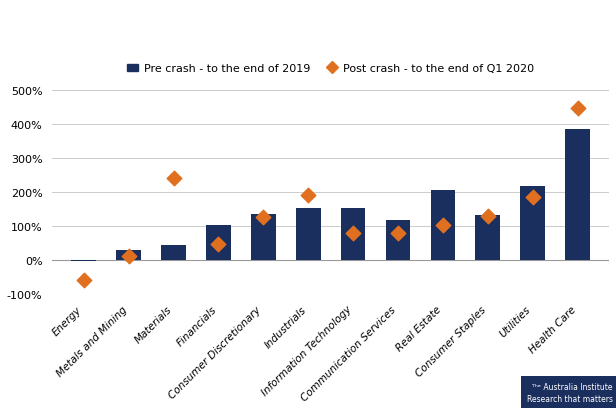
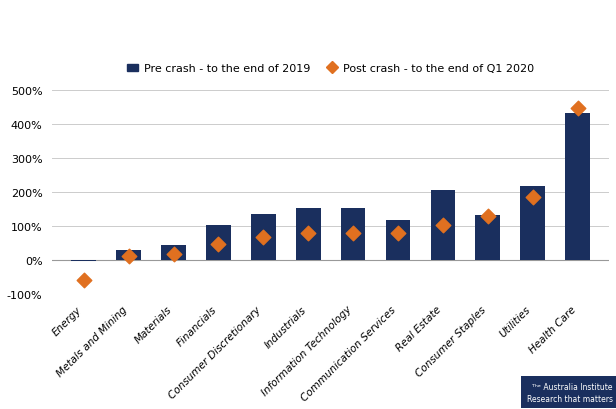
Post crash - to the end of Q1 2020/Materials: 240% -> 18%
Post crash - to the end of Q1 2020/Consumer Discretionary: 125% -> 68%
Post crash - to the end of Q1 2020/Industrials: 190% -> 80%
Pre crash - to the end of 2019/Health Care: 385% -> 432%
